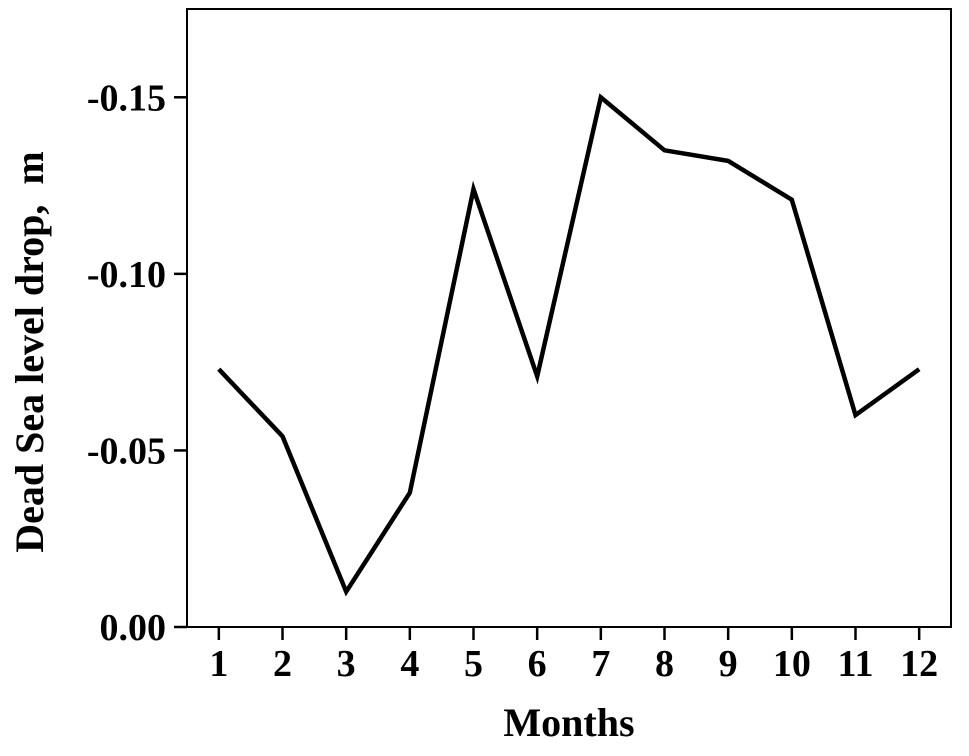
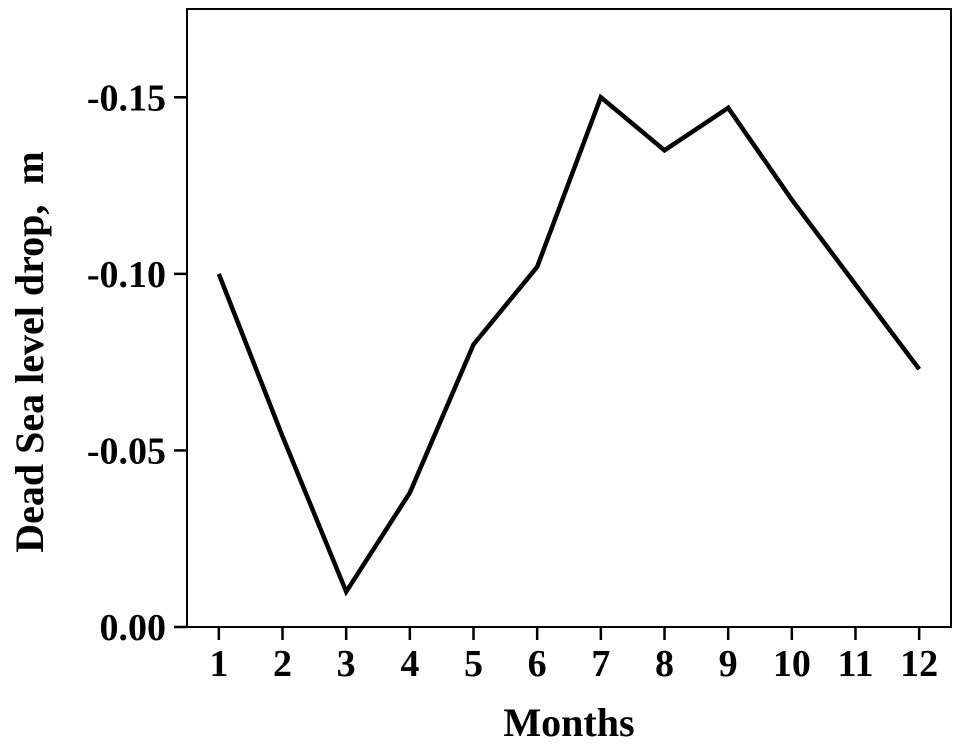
1: -0.073 -> -0.100
5: -0.124 -> -0.080
6: -0.071 -> -0.102
9: -0.132 -> -0.147
11: -0.060 -> -0.097
